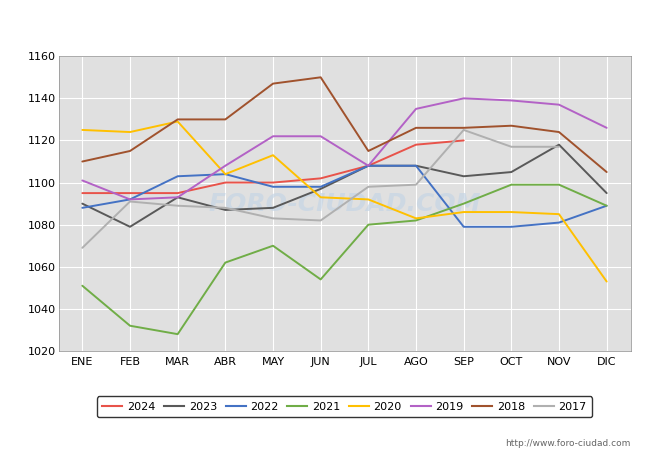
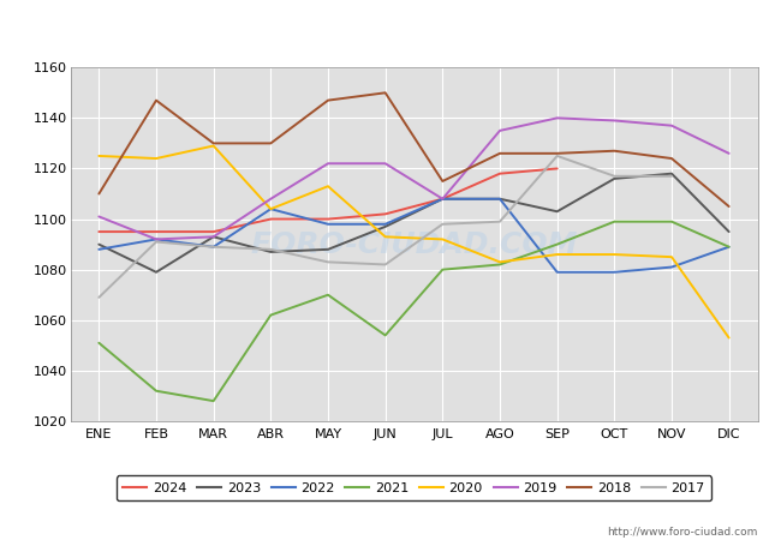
2018/FEB: 1115 -> 1147
2022/MAR: 1103 -> 1089
2023/OCT: 1105 -> 1116
